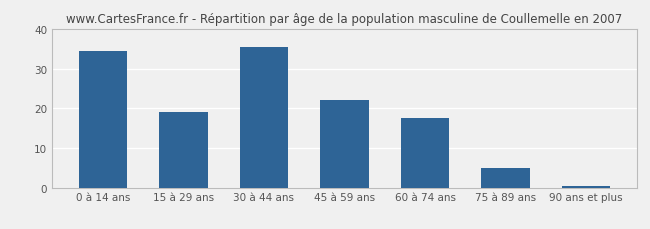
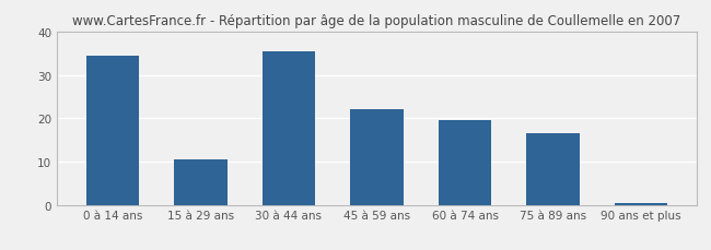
15 à 29 ans: 19.0 -> 10.5
60 à 74 ans: 17.5 -> 19.5
75 à 89 ans: 5.0 -> 16.5
